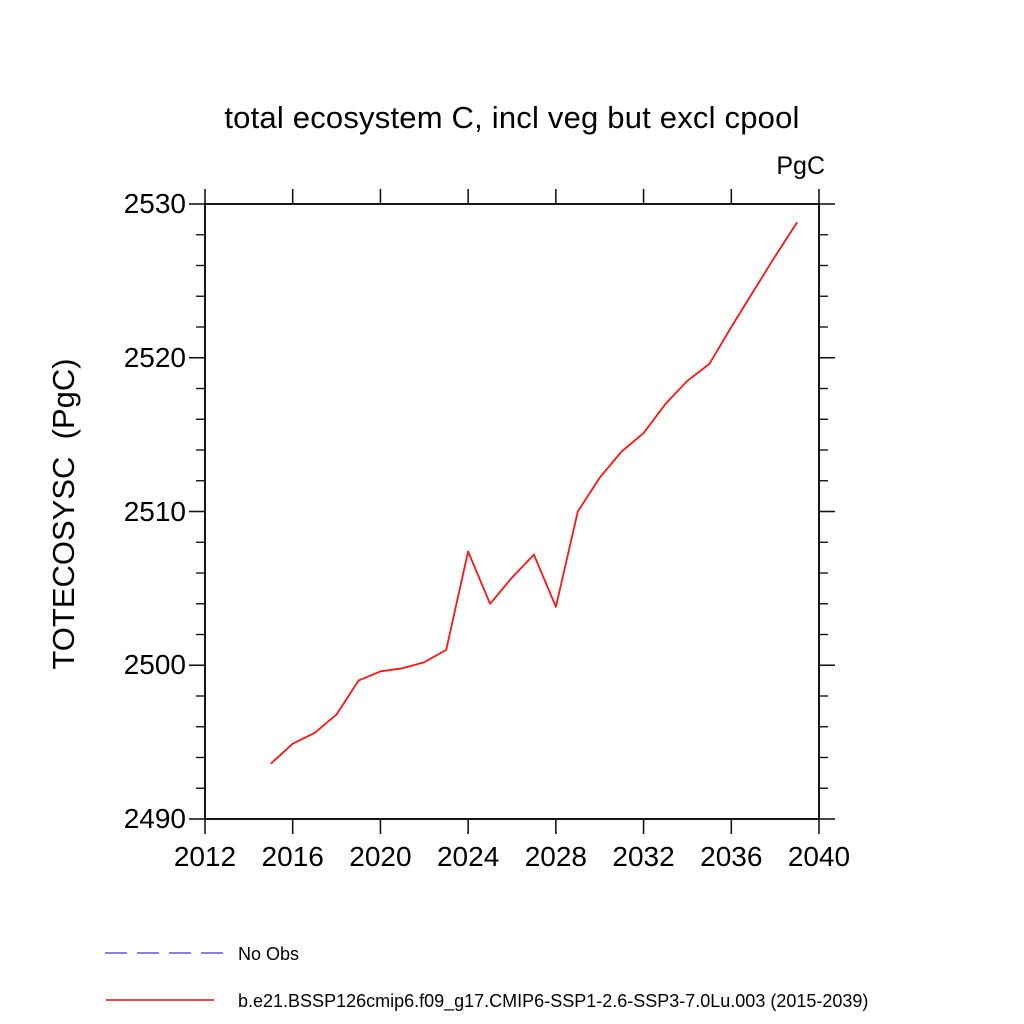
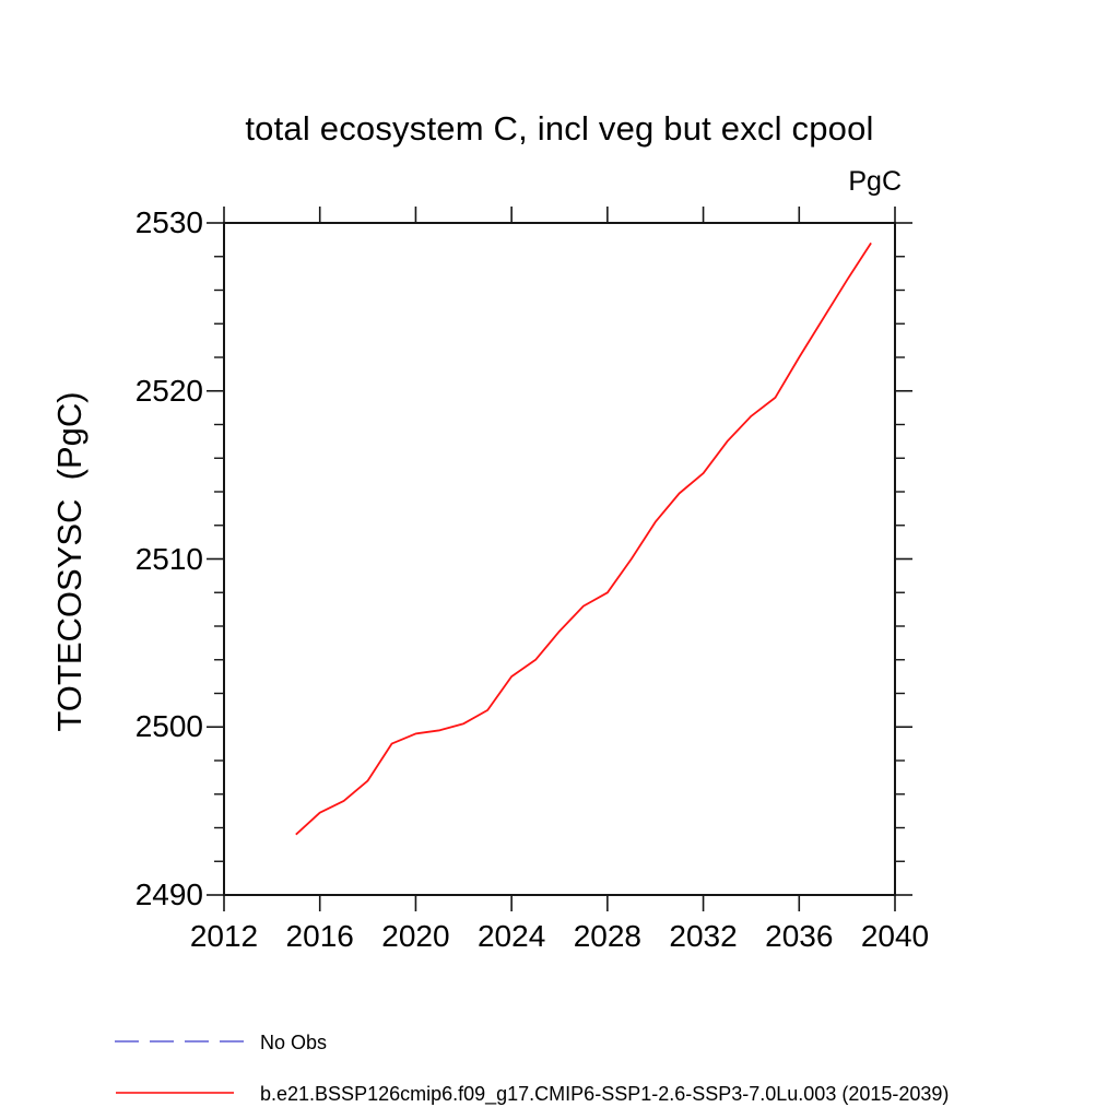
2024: 2507.4 -> 2503.0
2028: 2503.8 -> 2508.0
